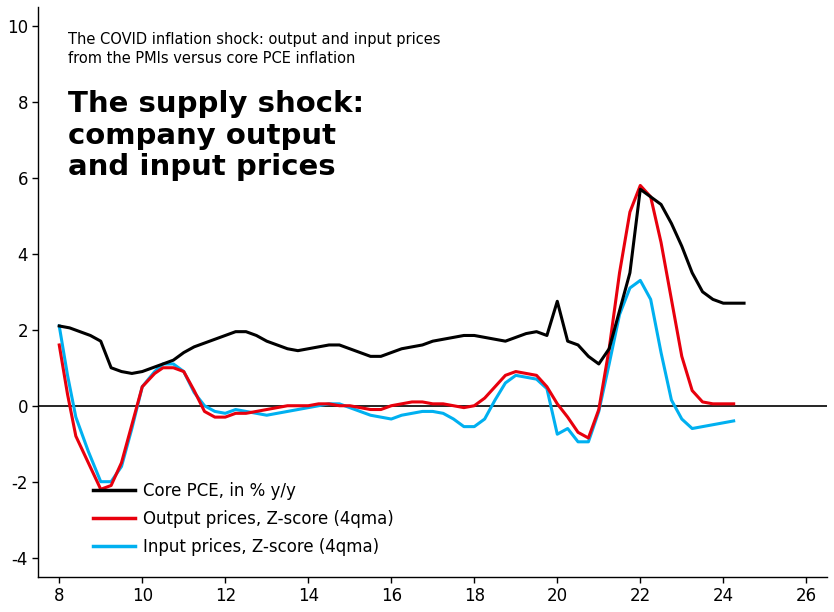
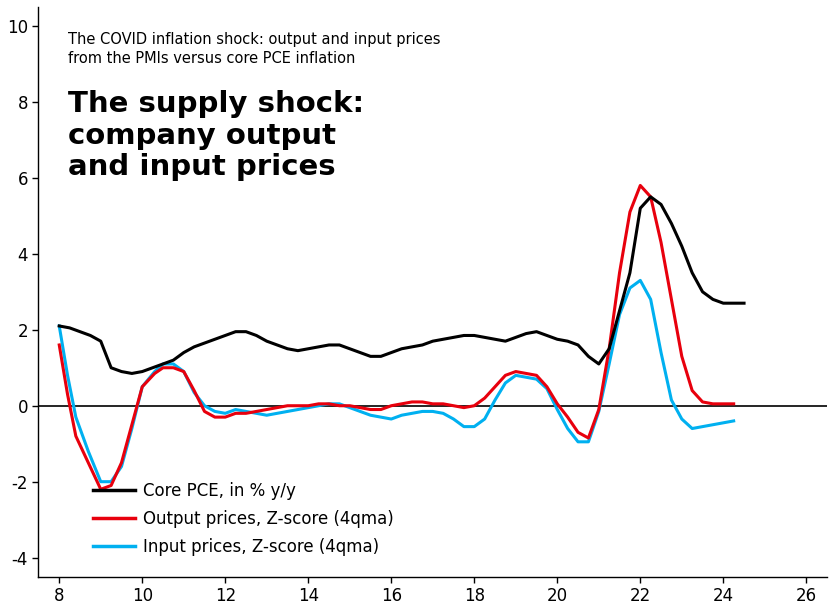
Core PCE, in % y/y/20: 2.75 -> 1.75
Input prices, Z-score (4qma)/20: -0.75 -> -0.10
Core PCE, in % y/y/22: 5.70 -> 5.20
